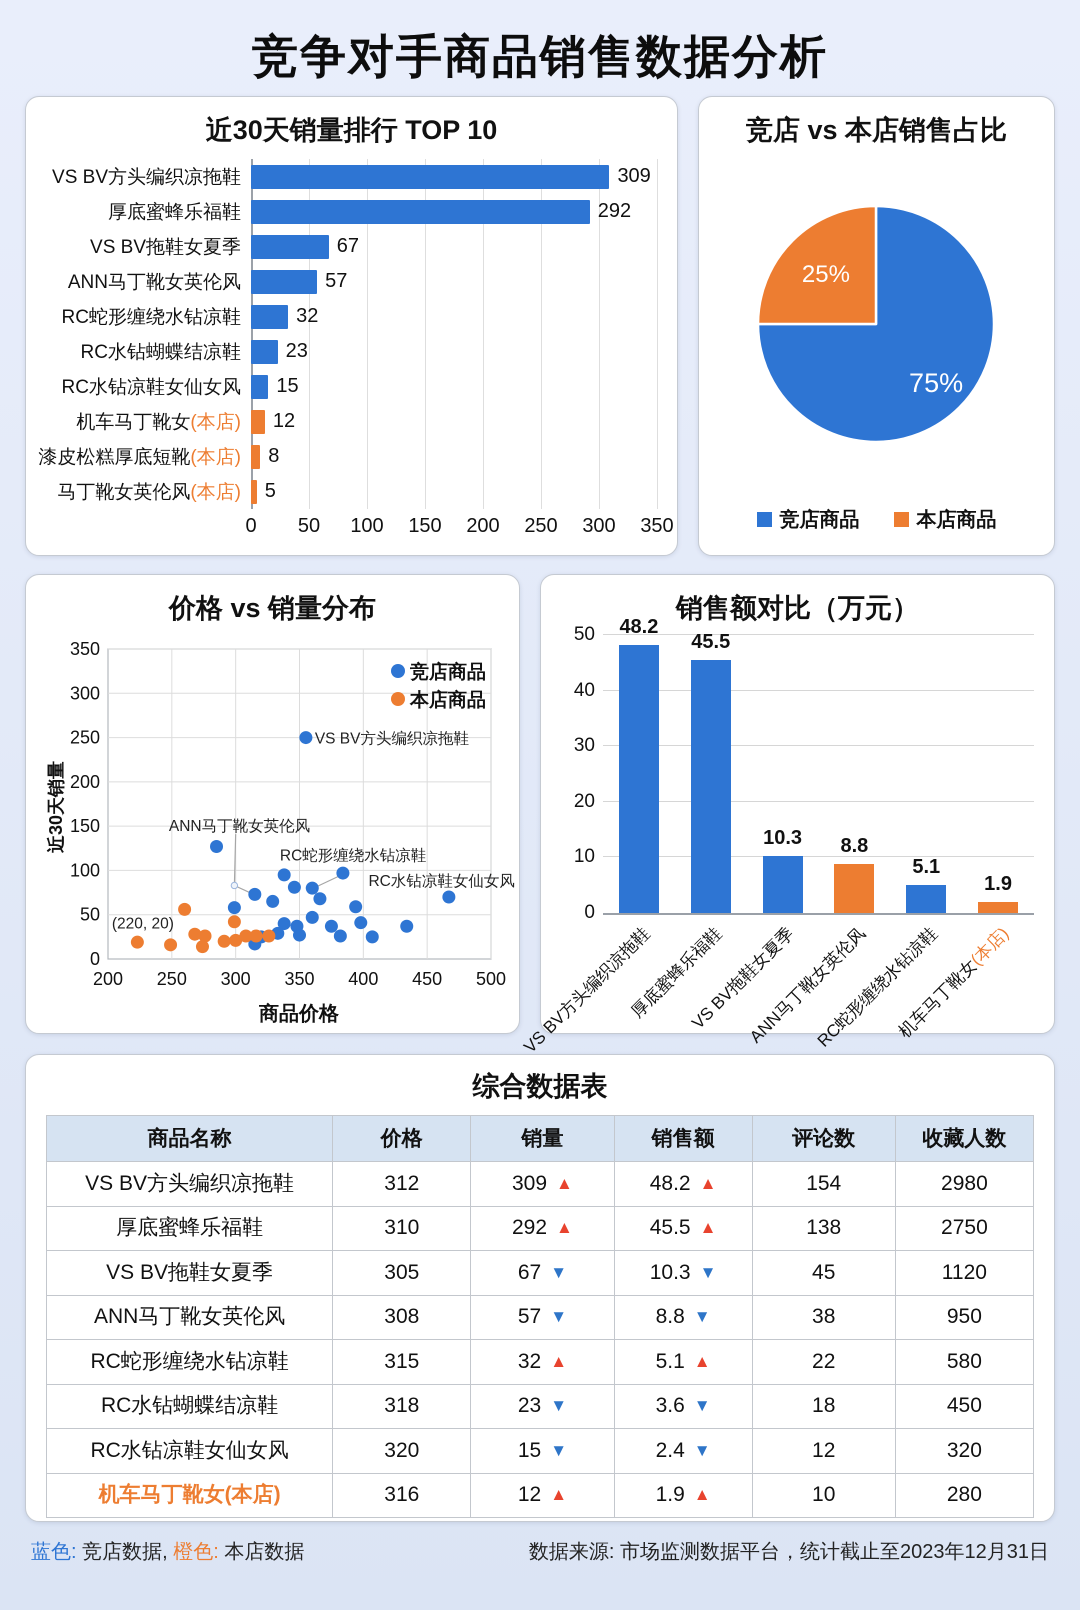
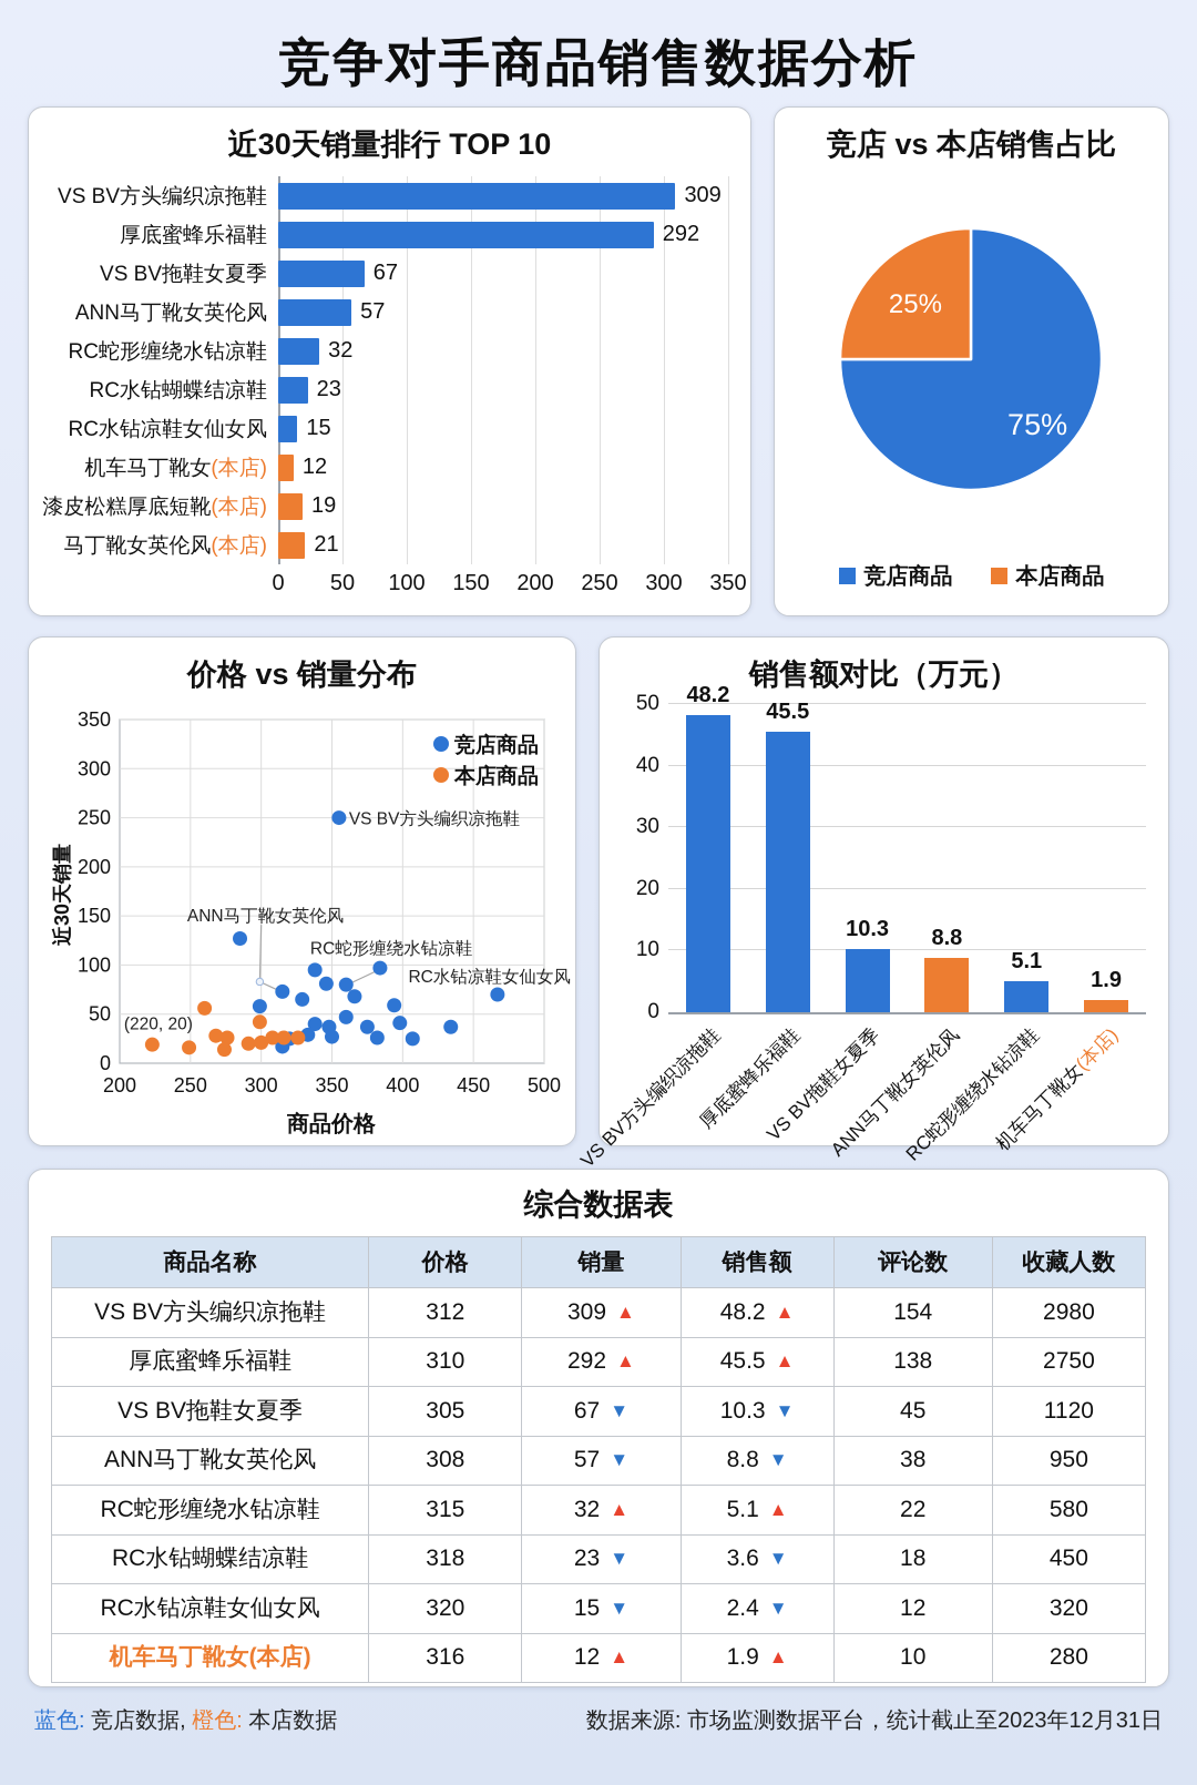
近30天销量排行 TOP 10/漆皮松糕厚底短靴(本店): 8 -> 19
近30天销量排行 TOP 10/马丁靴女英伦风(本店): 5 -> 21
